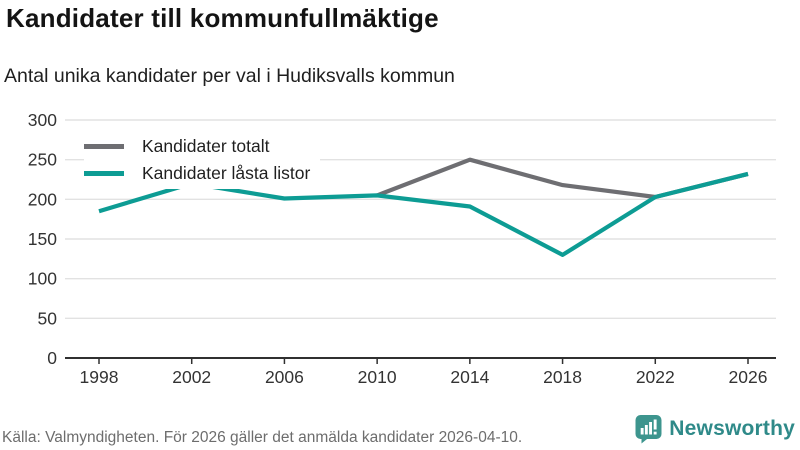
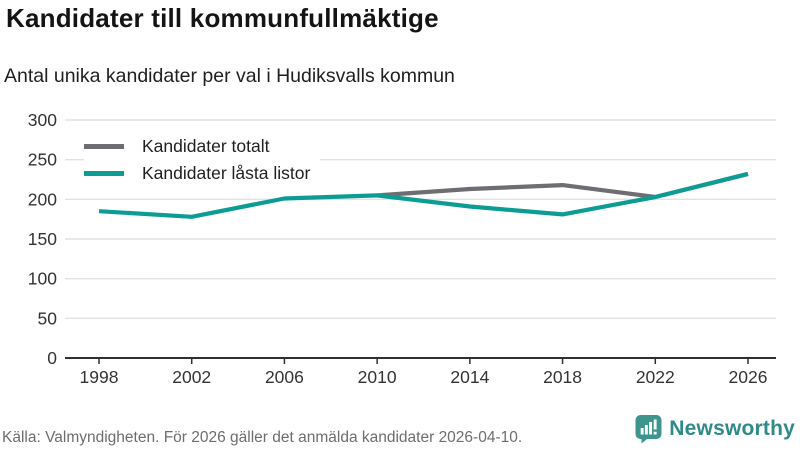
Kandidater låsta listor/2002: 220 -> 180
Kandidater totalt/2014: 250 -> 210
Kandidater låsta listor/2018: 130 -> 180
